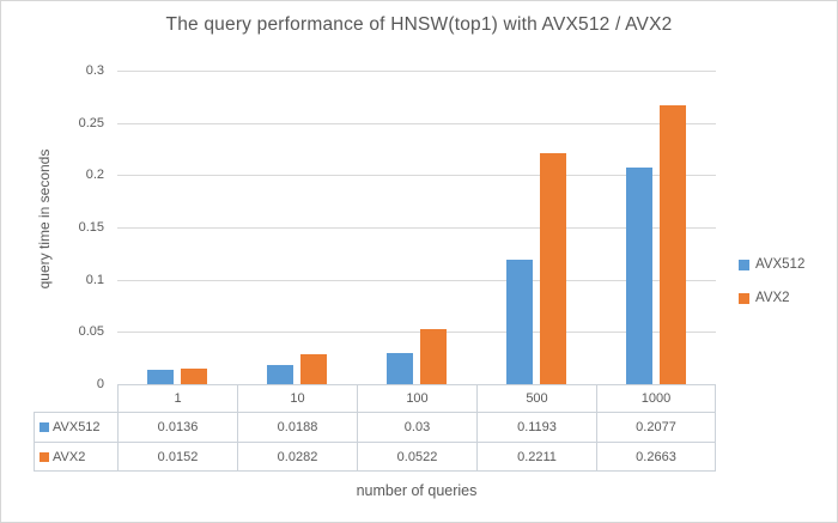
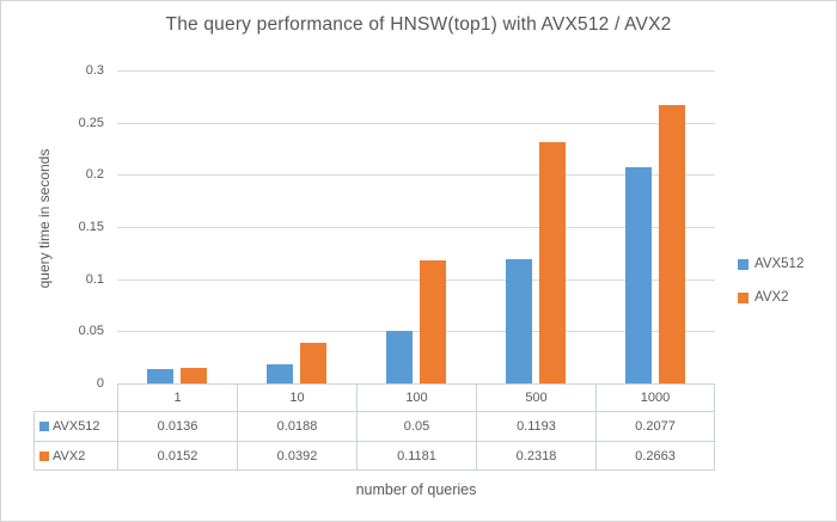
AVX2/10: 0.0282 -> 0.0392
AVX512/100: 0.03 -> 0.05
AVX2/100: 0.0522 -> 0.1181
AVX2/500: 0.2211 -> 0.2318
